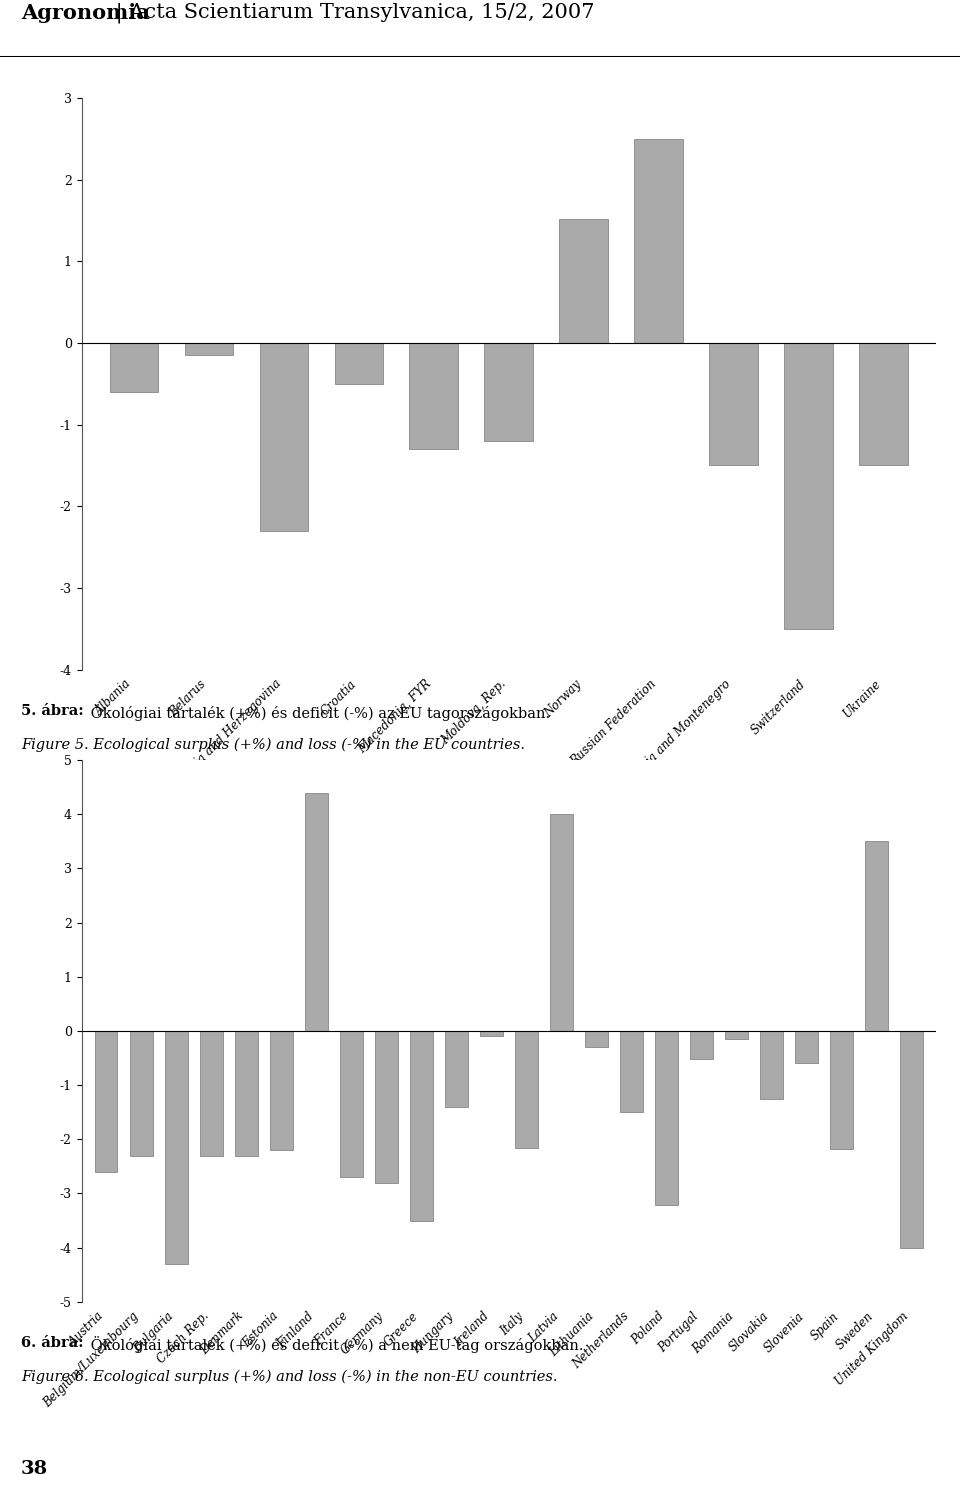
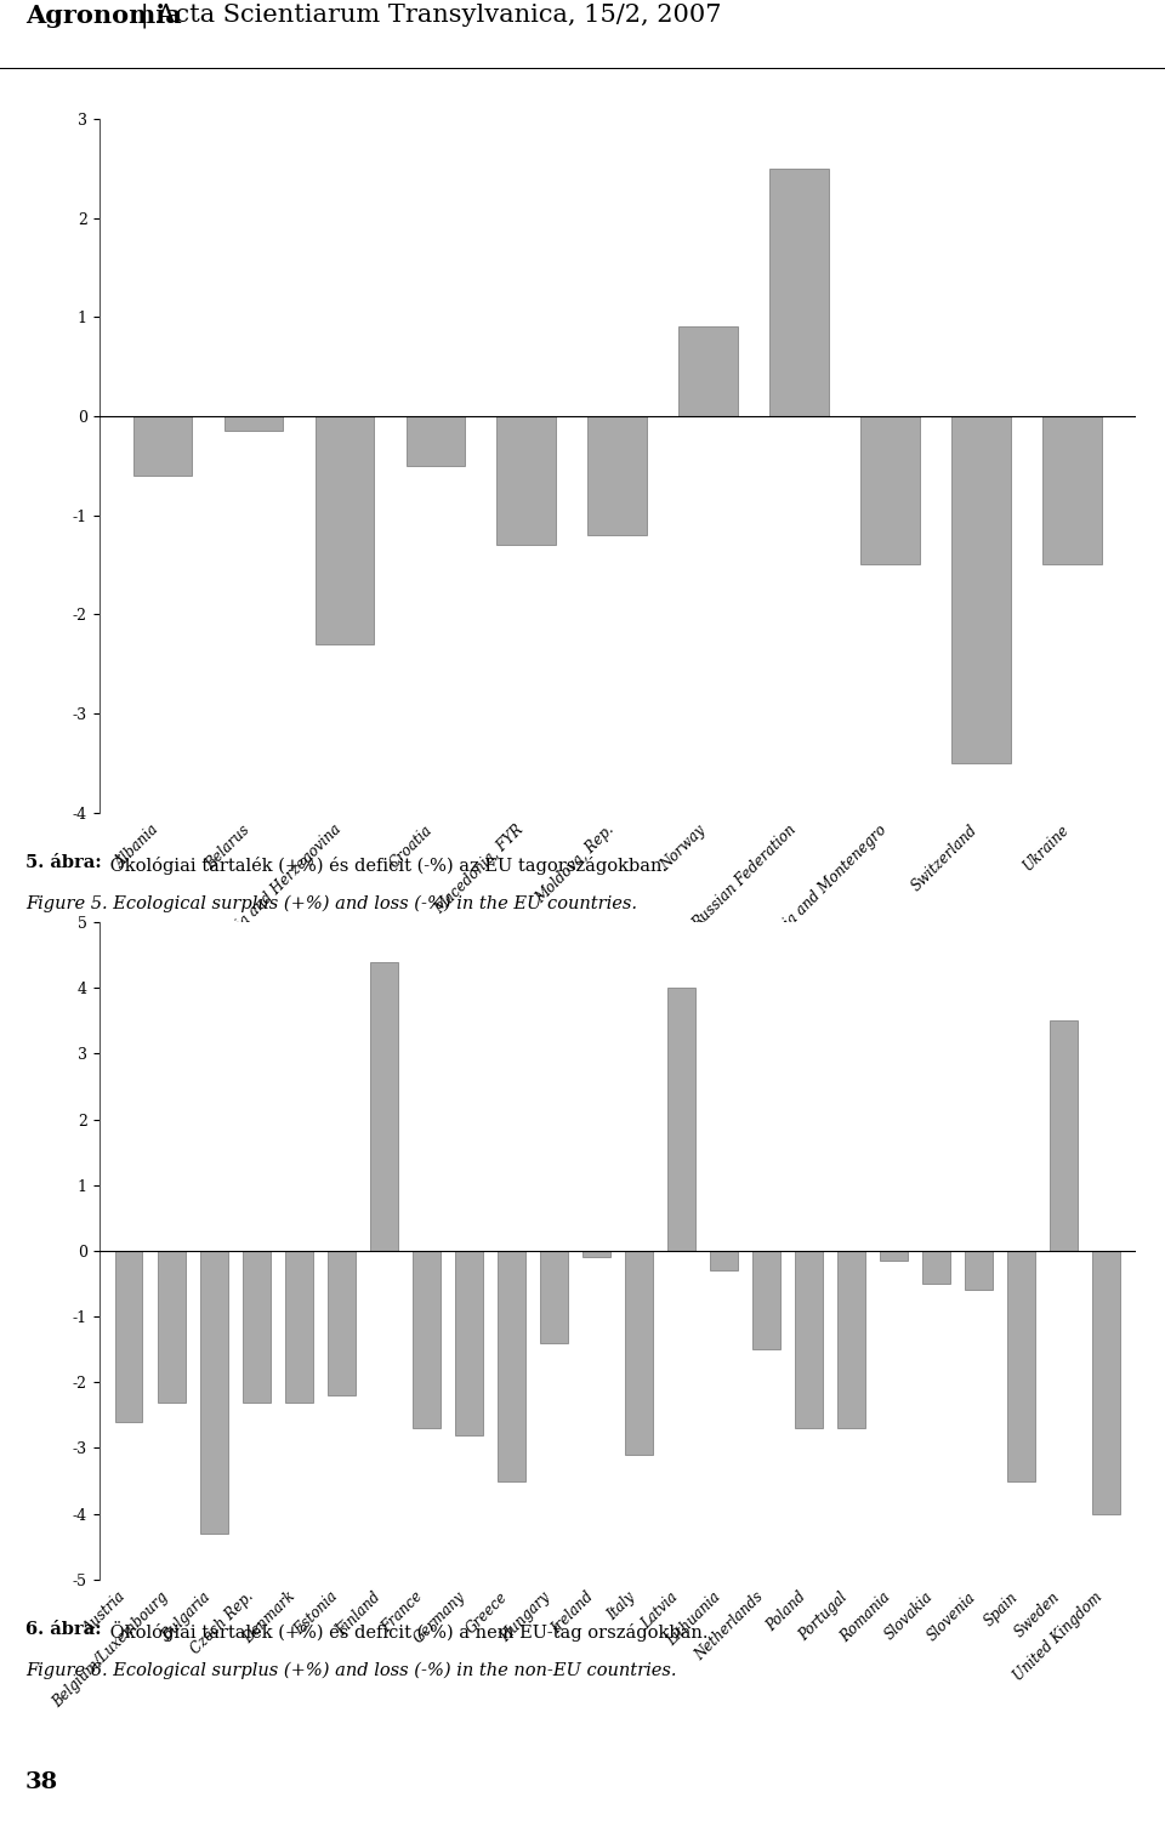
Norway: 1.52 -> 0.90
Italy: -2.16 -> -3.10
Poland: -3.22 -> -2.70
Portugal: -0.52 -> -2.70
Slovakia: -1.26 -> -0.50
Spain: -2.18 -> -3.50
